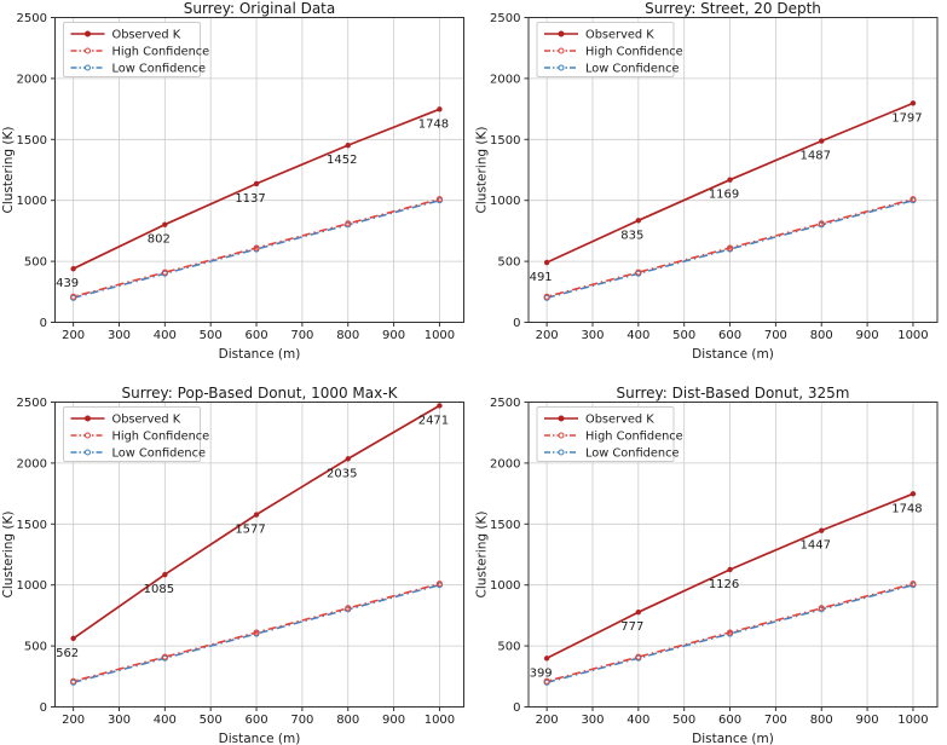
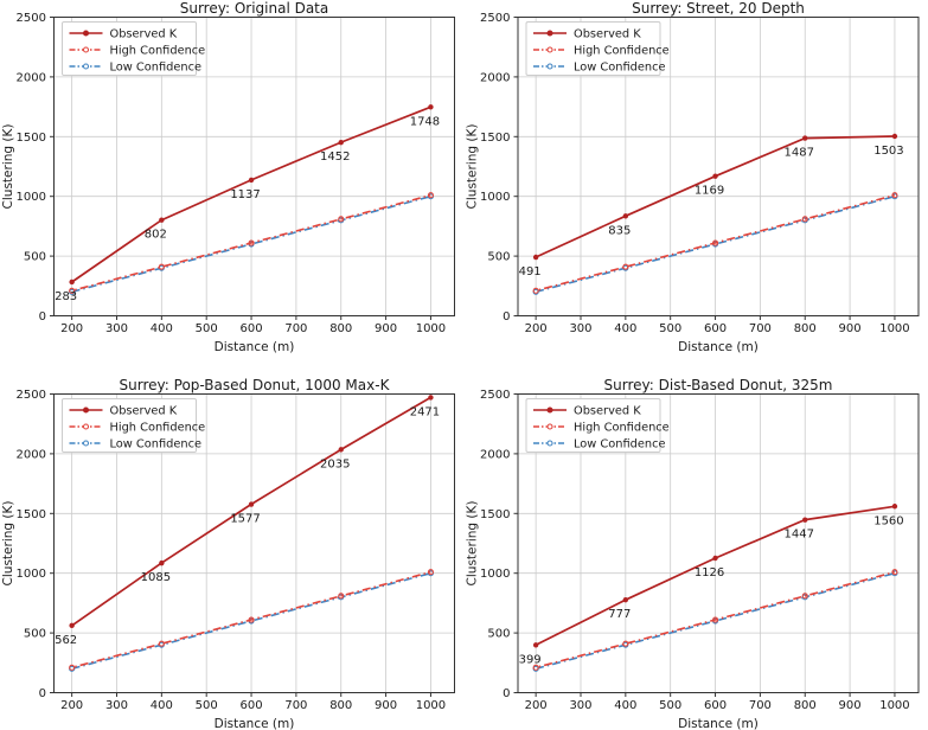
Surrey: Original Data/Observed K/200: 439 -> 283
Surrey: Street, 20 Depth/Observed K/1000: 1797 -> 1503
Surrey: Dist-Based Donut, 325m/Observed K/1000: 1748 -> 1560
